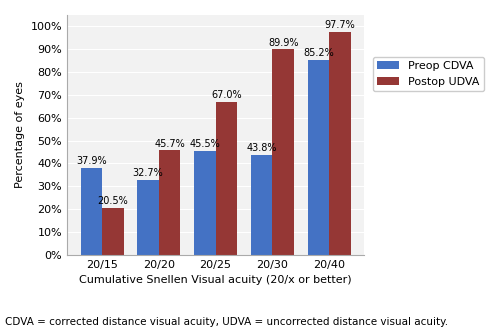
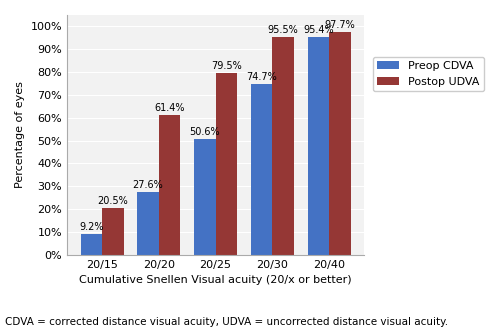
Preop CDVA/20/15: 37.9% -> 9.2%
Preop CDVA/20/20: 32.7% -> 27.6%
Postop UDVA/20/20: 45.7% -> 61.4%
Preop CDVA/20/25: 45.5% -> 50.6%
Postop UDVA/20/25: 67.0% -> 79.5%
Preop CDVA/20/30: 43.8% -> 74.7%
Postop UDVA/20/30: 89.9% -> 95.5%
Preop CDVA/20/40: 85.2% -> 95.4%
